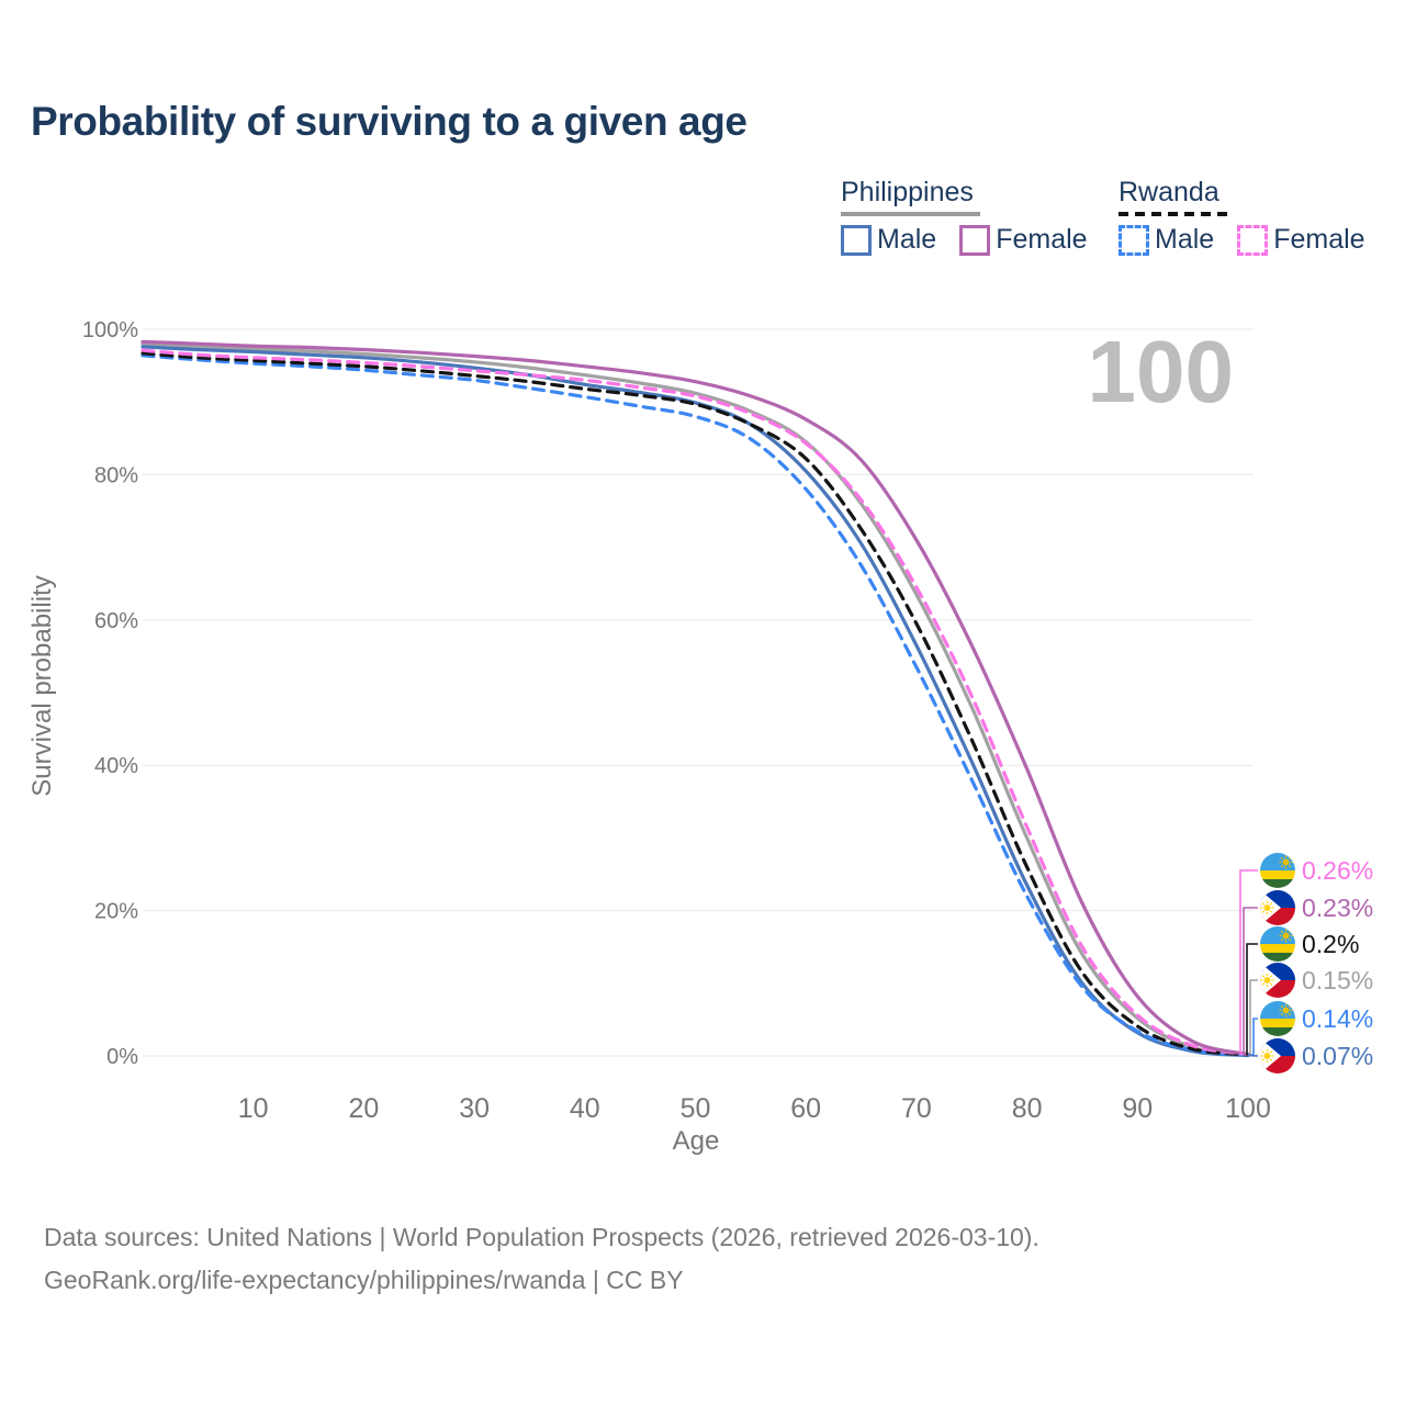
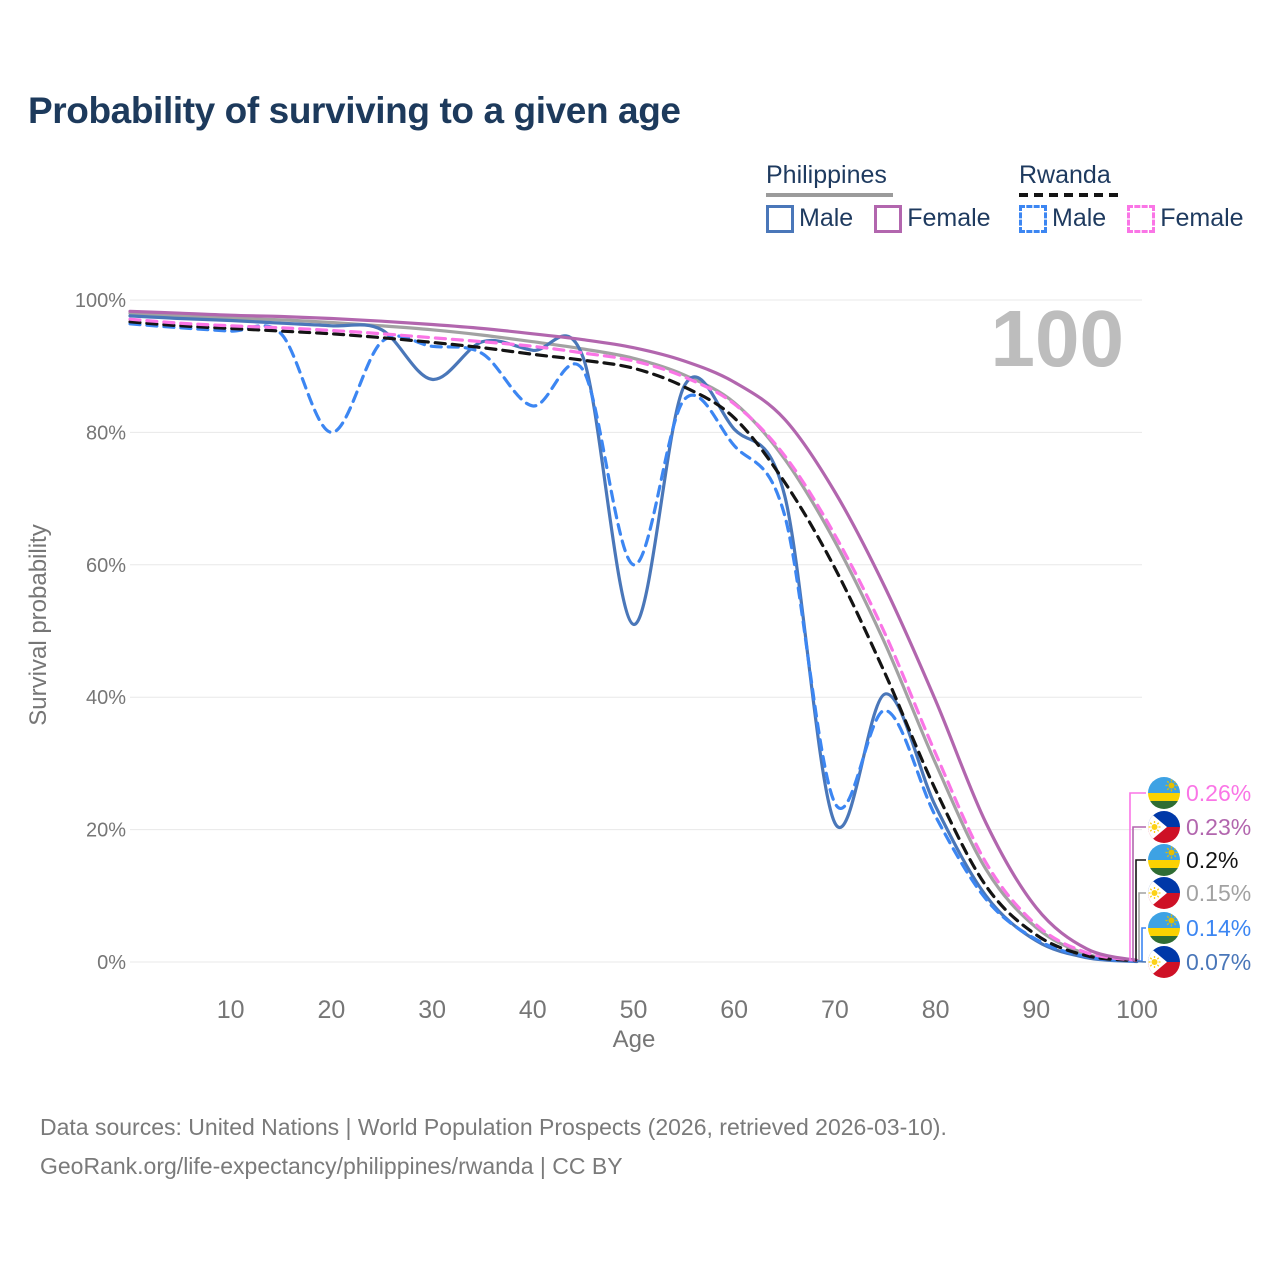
Rwanda Male/20: 94% -> 80%
Philippines Male/30: 95% -> 88%
Rwanda Male/40: 91% -> 84%
Rwanda Male/50: 88% -> 60%
Philippines Male/50: 90% -> 51%
Rwanda Male/70: 54% -> 24%
Philippines Male/70: 56% -> 21%
